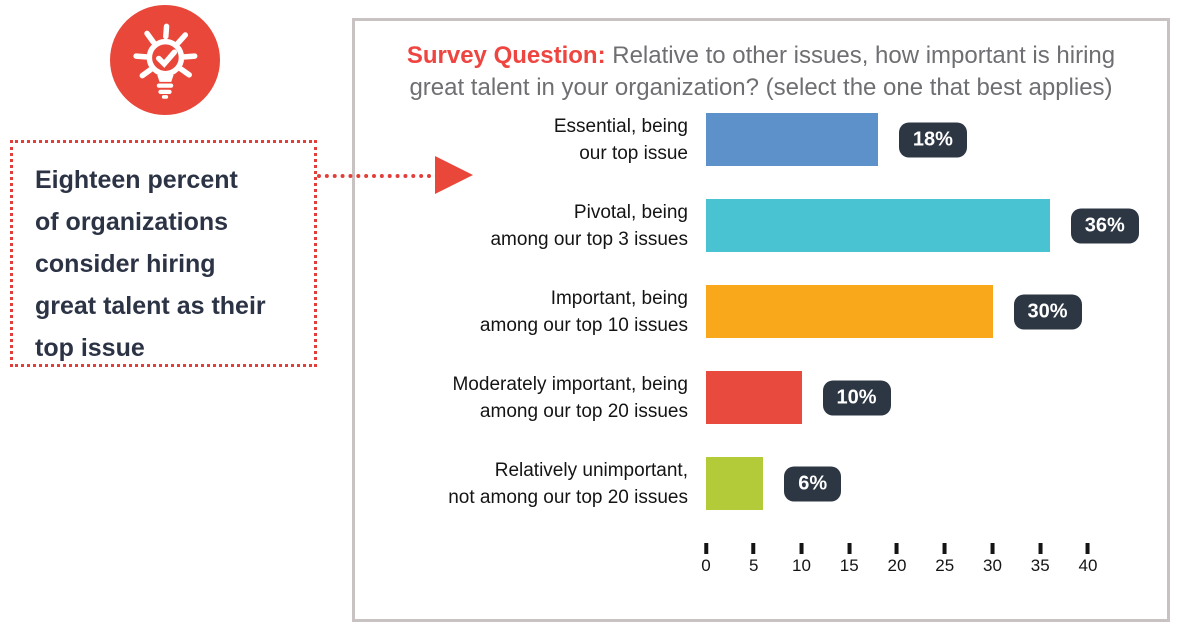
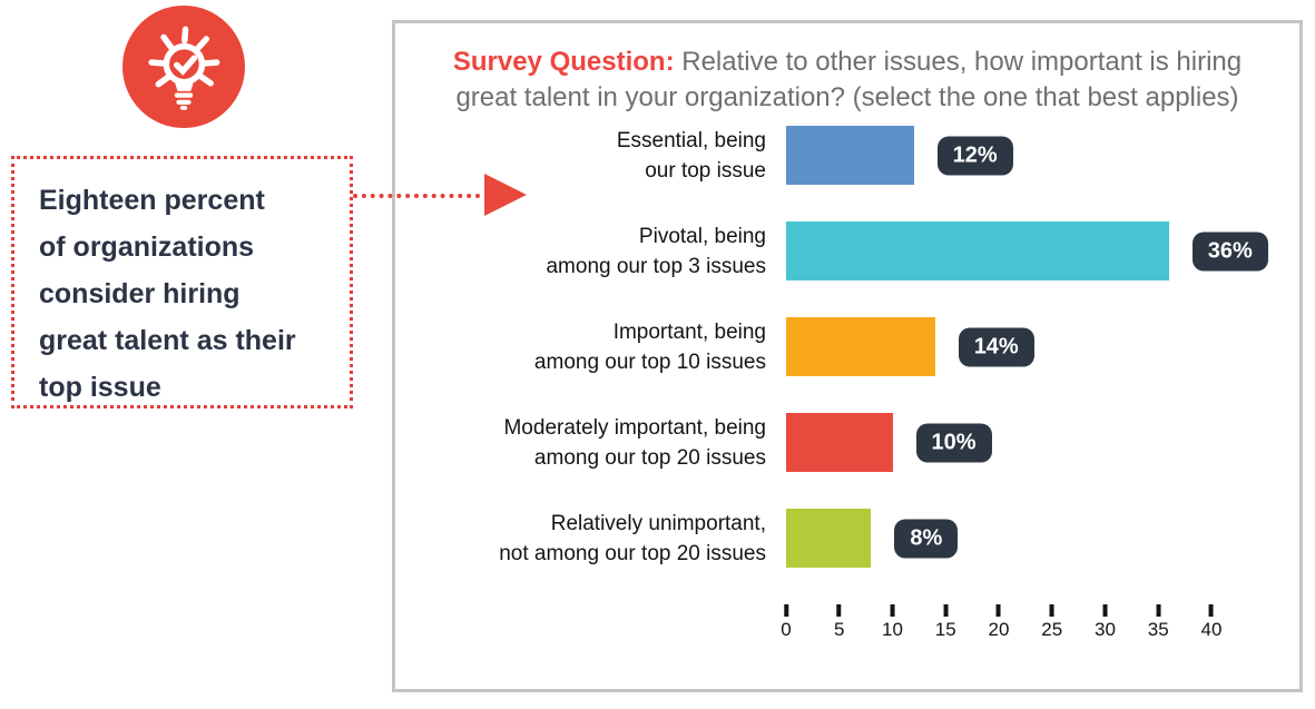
Essential, being our top issue: 18% -> 12%
Important, being among our top 10 issues: 30% -> 14%
Relatively unimportant, not among our top 20 issues: 6% -> 8%
